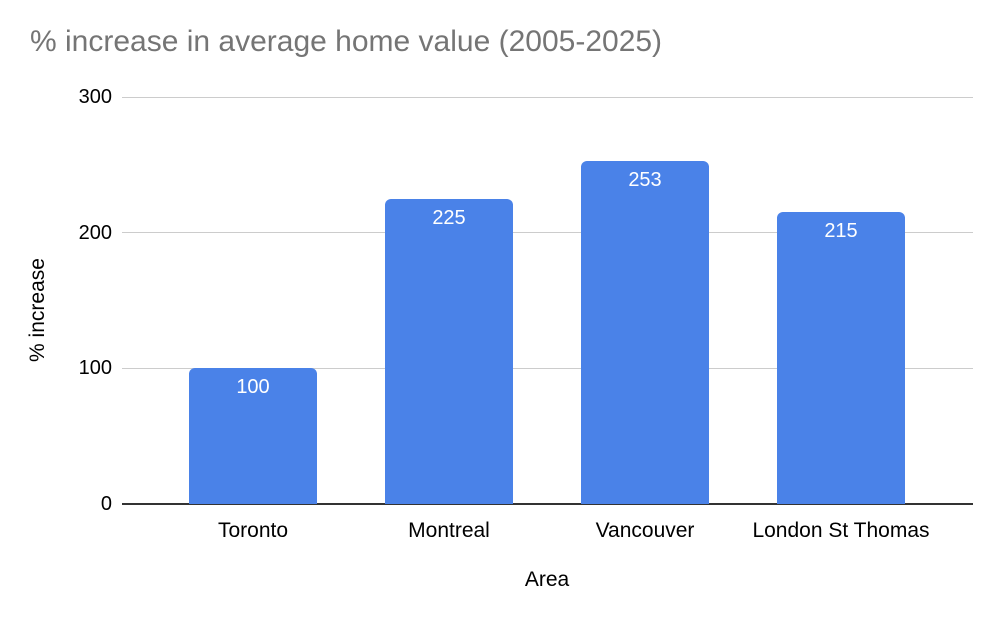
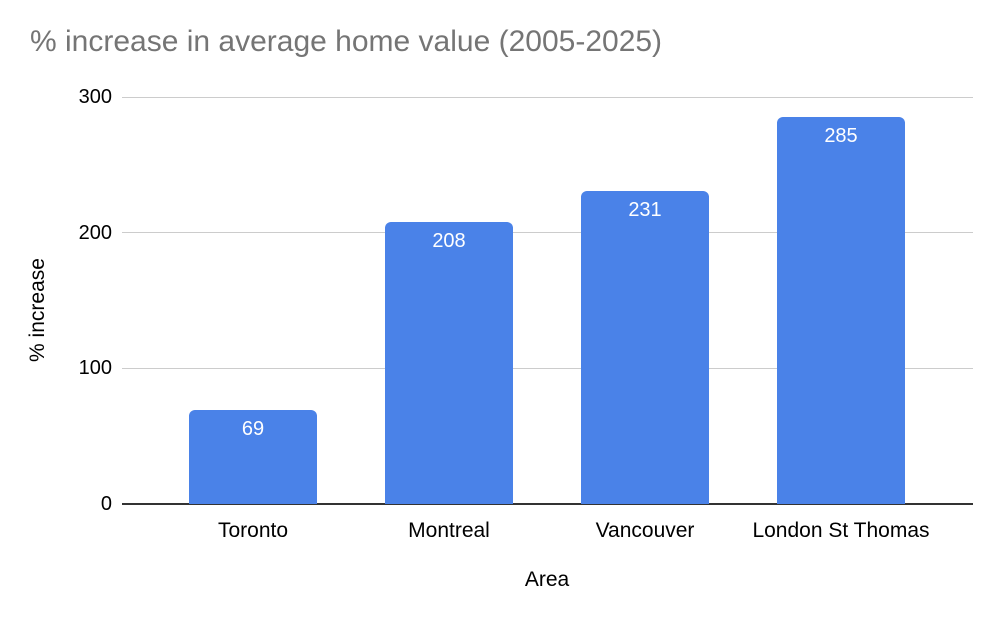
Toronto: 100 -> 69
Montreal: 225 -> 208
Vancouver: 253 -> 231
London St Thomas: 215 -> 285
